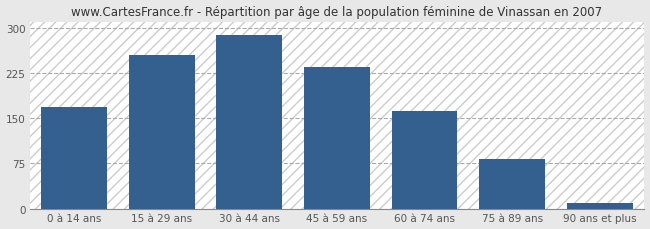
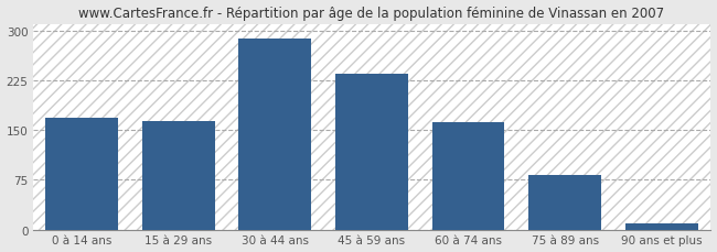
15 à 29 ans: 254 -> 163
